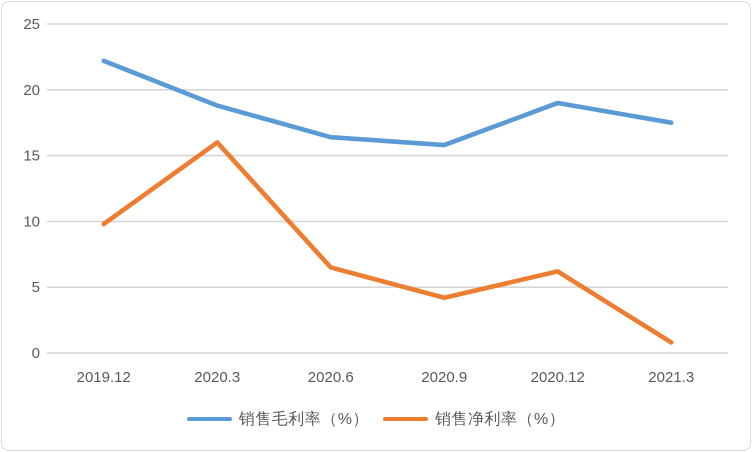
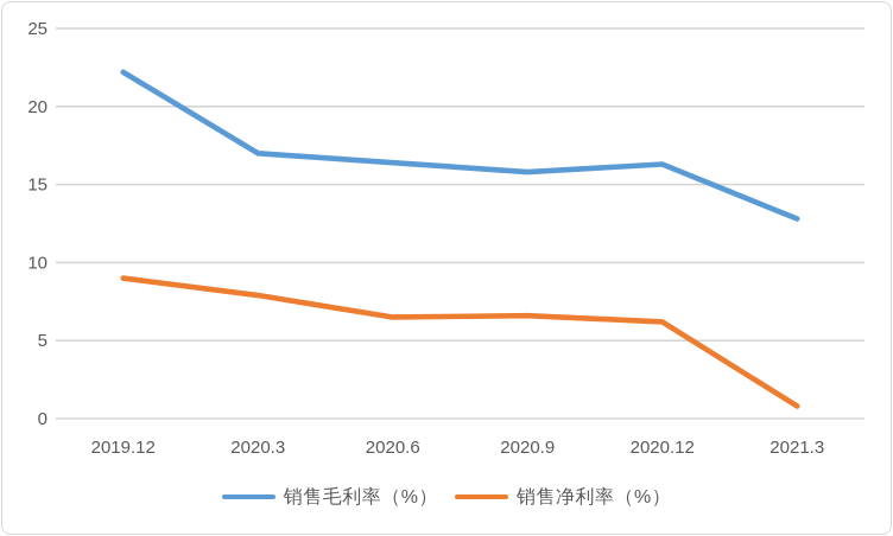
销售净利率（%）/2019.12: 9.8 -> 9.0
销售毛利率（%）/2020.3: 18.8 -> 17.0
销售净利率（%）/2020.3: 16.0 -> 7.9
销售净利率（%）/2020.9: 4.2 -> 6.6
销售毛利率（%）/2020.12: 19.0 -> 16.3
销售毛利率（%）/2021.3: 17.5 -> 12.8
